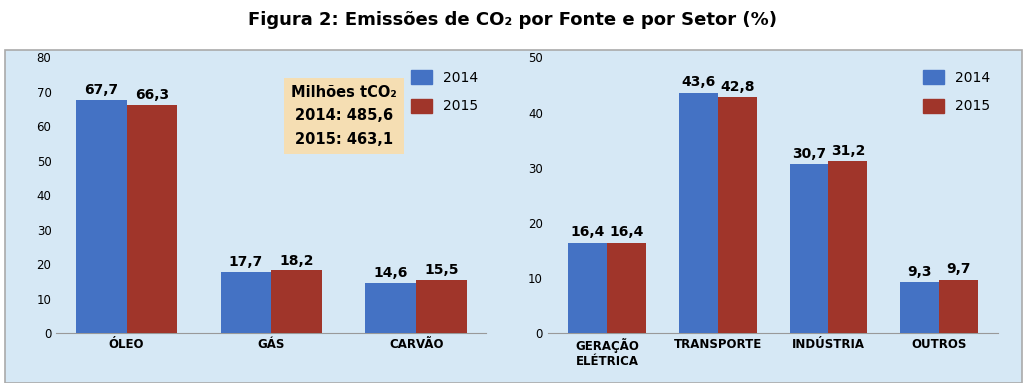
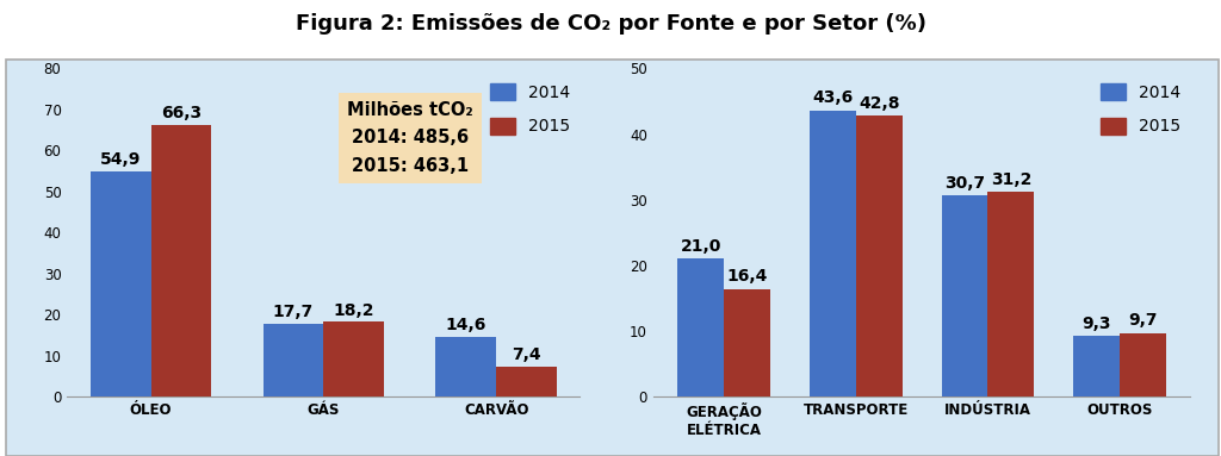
2014/ÓLEO: 67,7 -> 54,9
2015/CARVÃO: 15,5 -> 7,4
2014/GERAÇÃO ELÉTRICA: 16,4 -> 21,0
